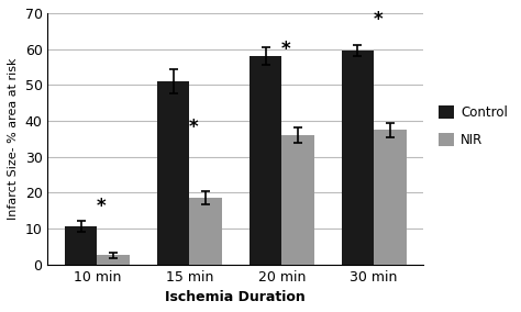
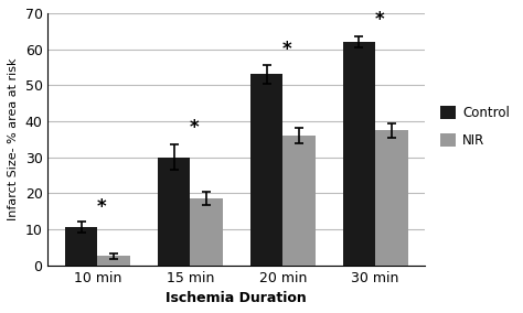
Control/15 min: 51.0 -> 30.0
Control/20 min: 58.0 -> 53.0
Control/30 min: 59.5 -> 62.0
